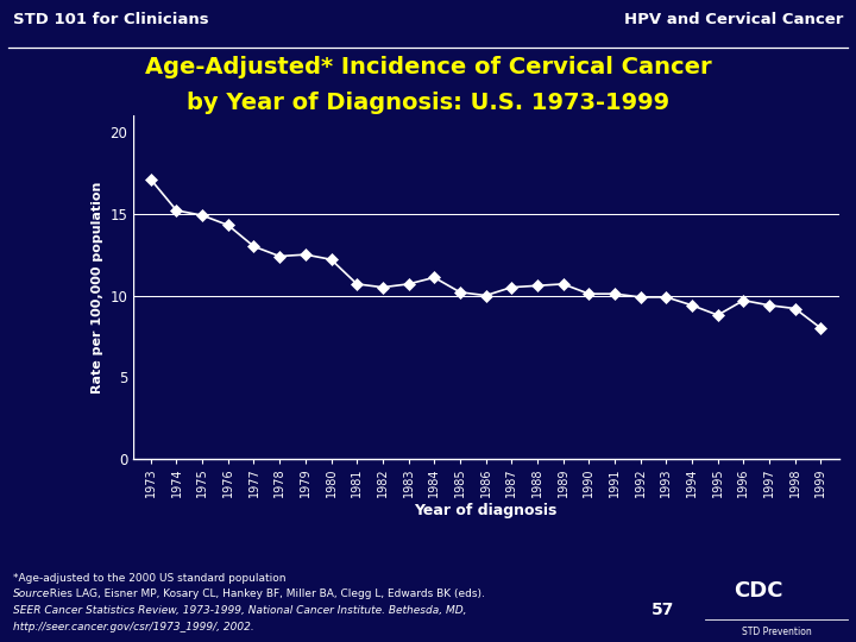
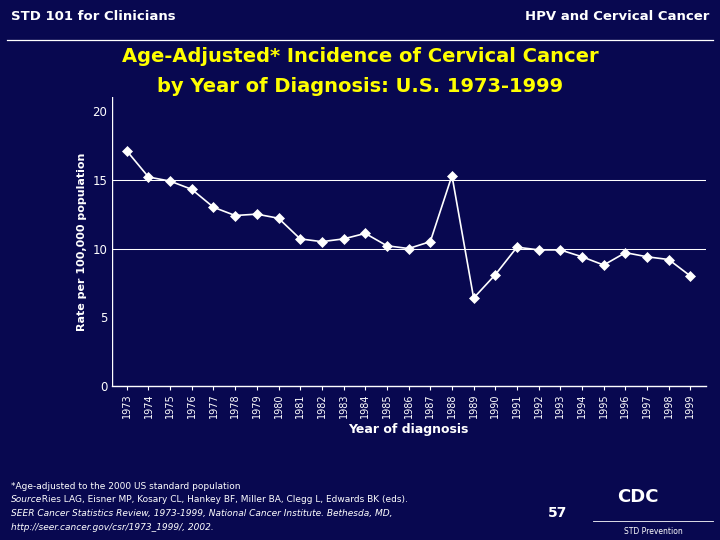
1988: 10.6 -> 15.3
1989: 10.7 -> 6.4
1990: 10.1 -> 8.1
